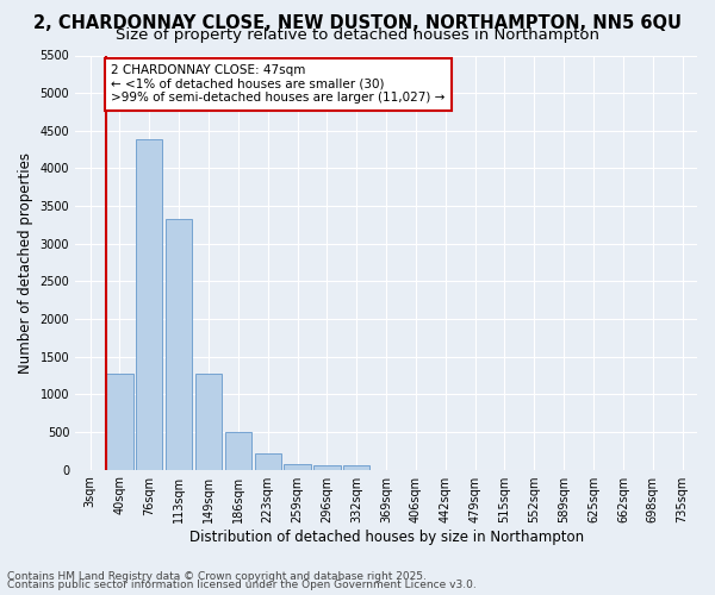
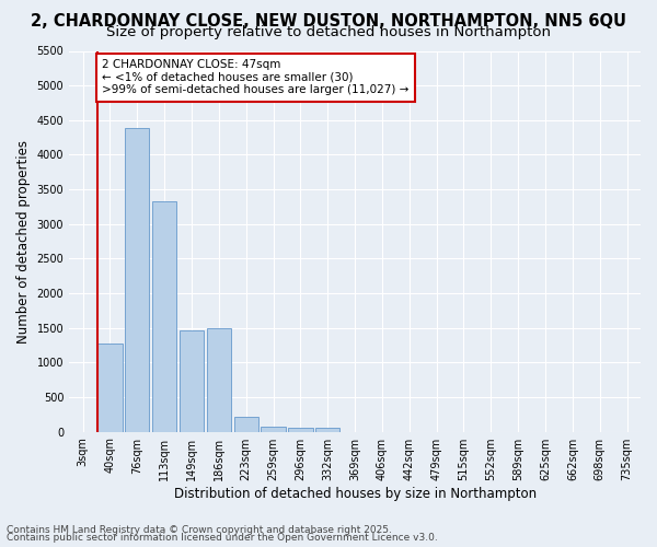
149sqm: 1280 -> 1460
186sqm: 500 -> 1500
